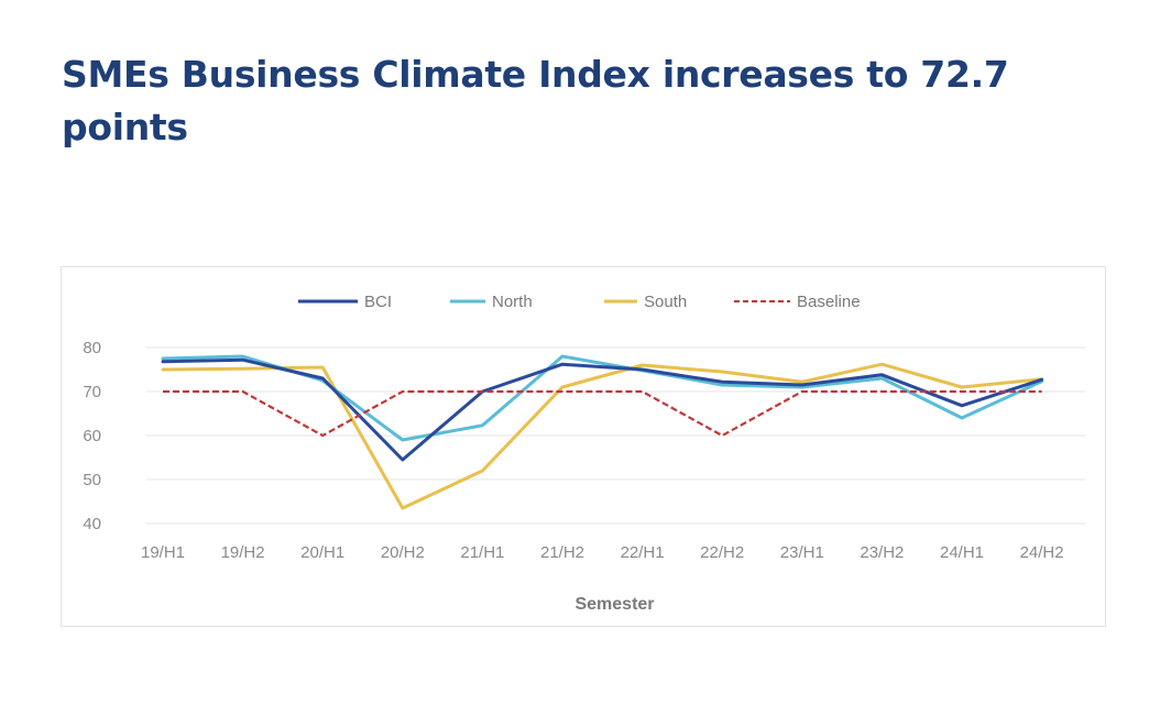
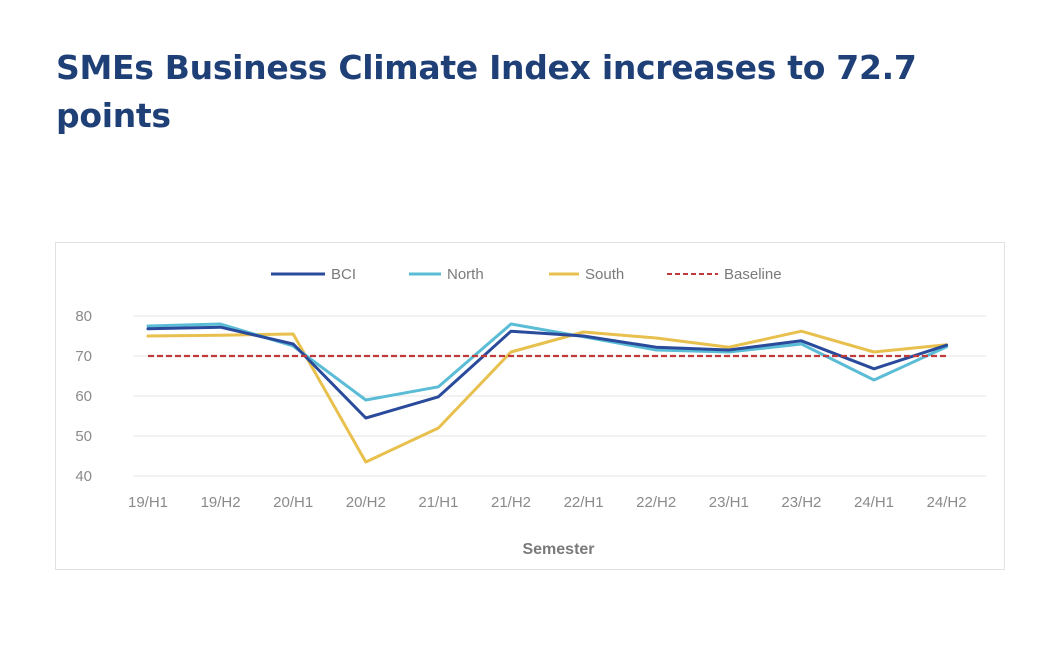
Baseline/20/H1: 60 -> 70
BCI/21/H1: 70 -> 60
Baseline/22/H2: 60 -> 70
